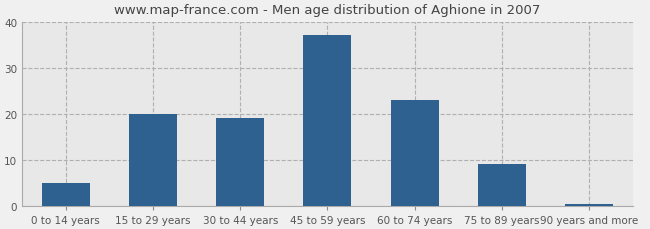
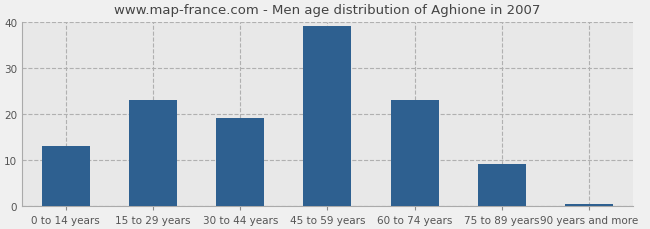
0 to 14 years: 5.0 -> 13.0
15 to 29 years: 20.0 -> 23.0
45 to 59 years: 37.0 -> 39.0
